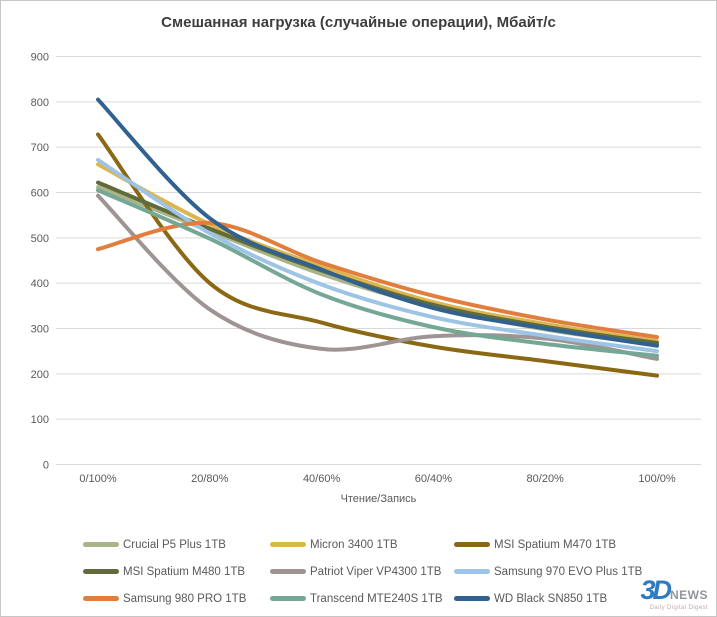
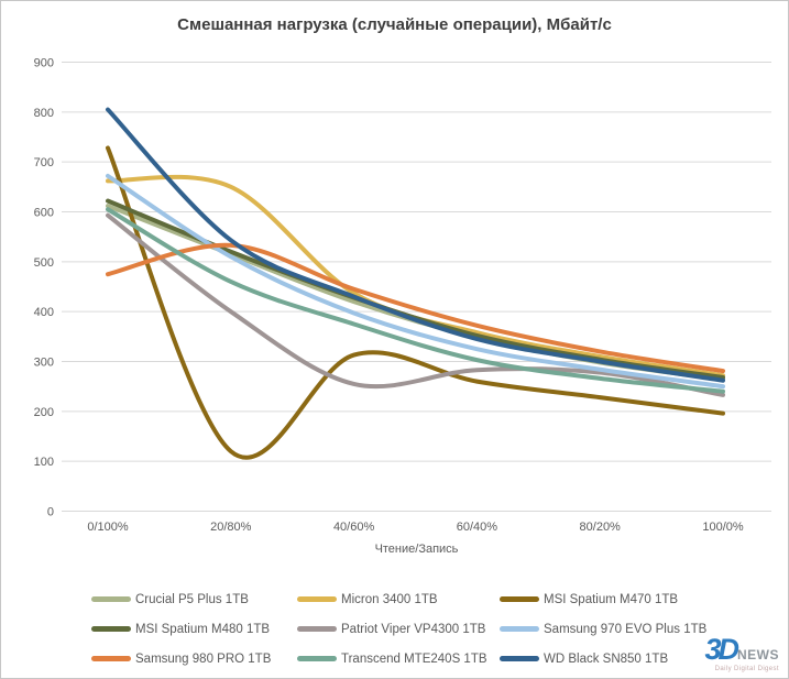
Micron 3400 1TB/20/80%: 530 -> 650
MSI Spatium M470 1TB/20/80%: 400 -> 120
Patriot Viper VP4300 1TB/20/80%: 340 -> 400
Transcend MTE240S 1TB/20/80%: 500 -> 460
